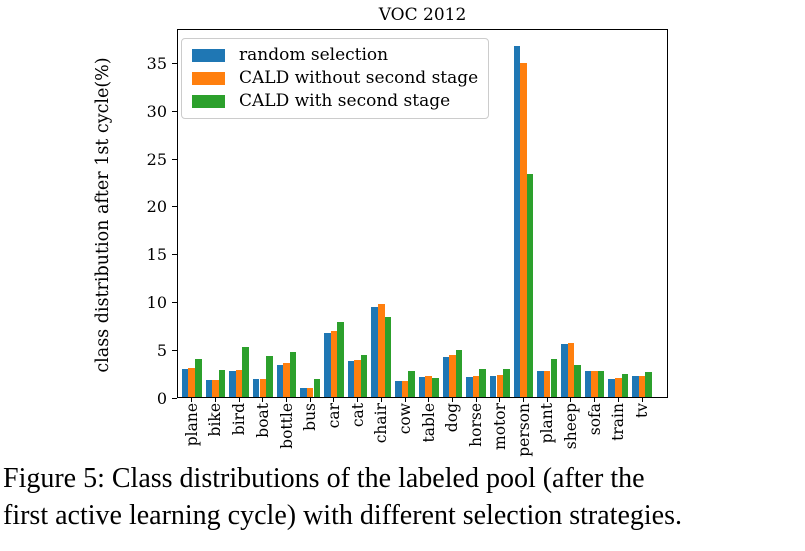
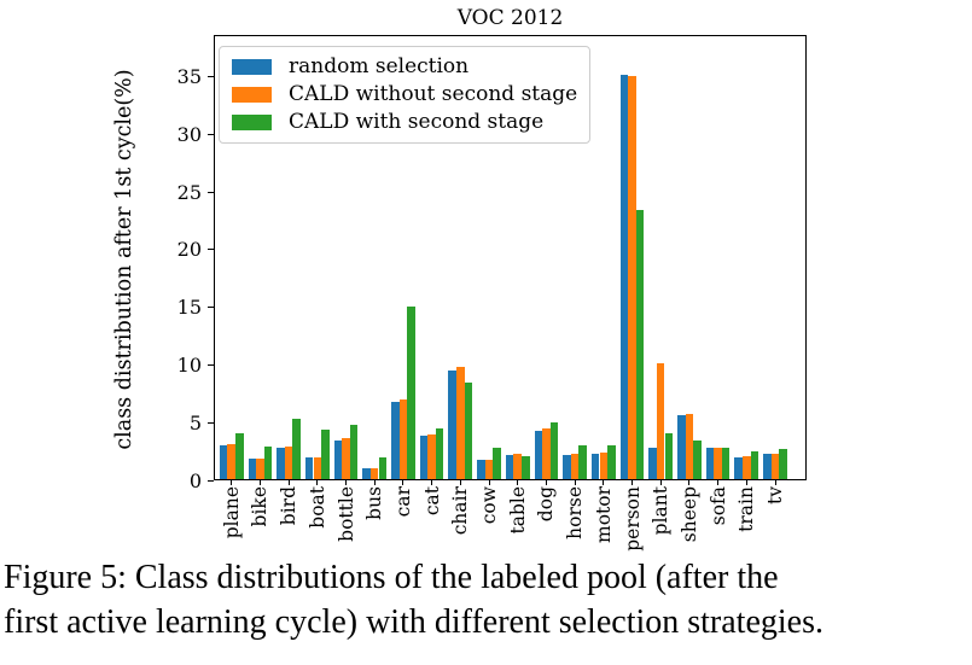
CALD with second stage/car: 8 -> 15
random selection/person: 37 -> 35
CALD without second stage/plant: 3 -> 10
